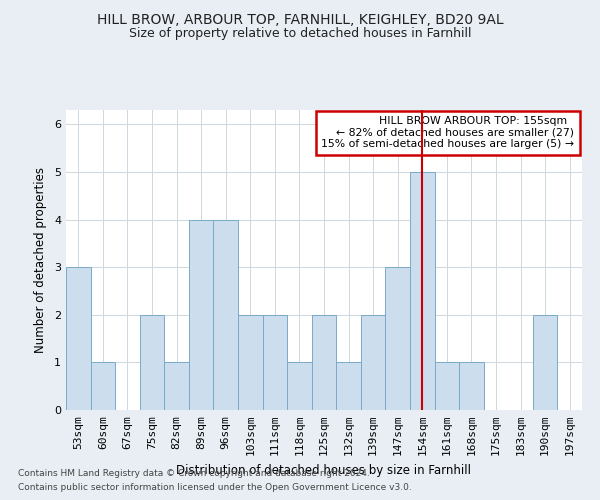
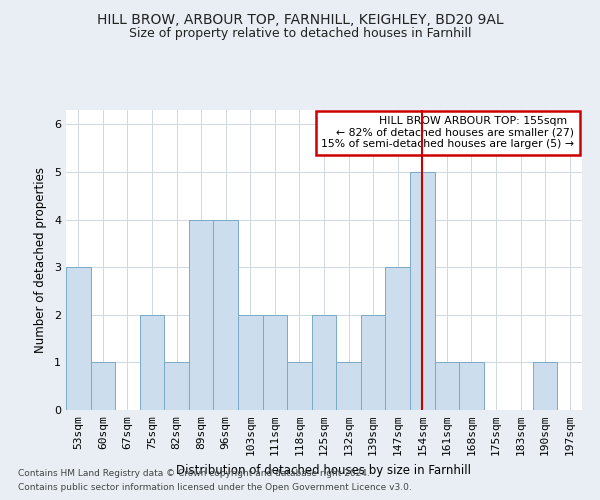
190sqm: 2 -> 1
